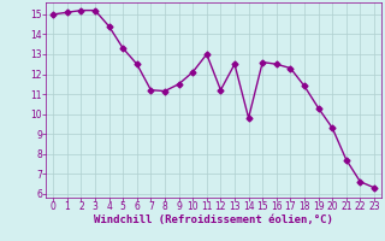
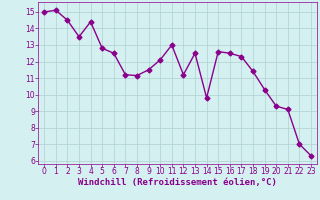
2: 15.2 -> 14.5
3: 15.2 -> 13.5
5: 13.3 -> 12.8
21: 7.7 -> 9.1
22: 6.6 -> 7.0
